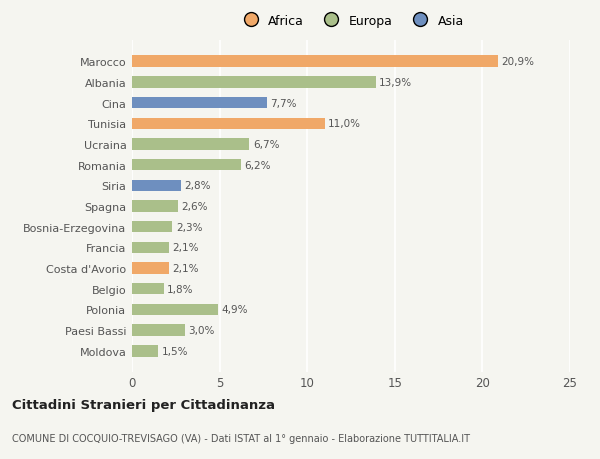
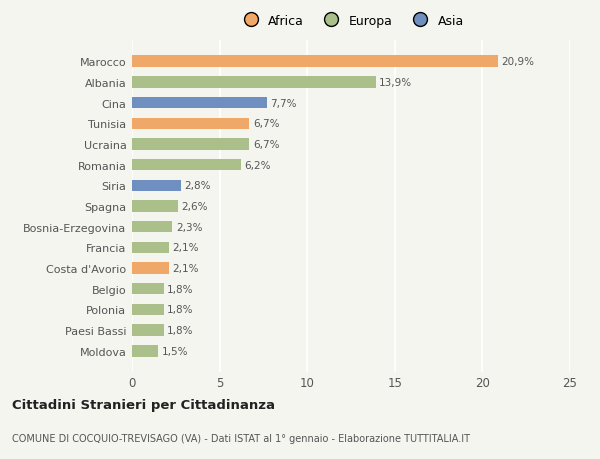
Tunisia: 11,0% -> 6,7%
Polonia: 4,9% -> 1,8%
Paesi Bassi: 3,0% -> 1,8%
